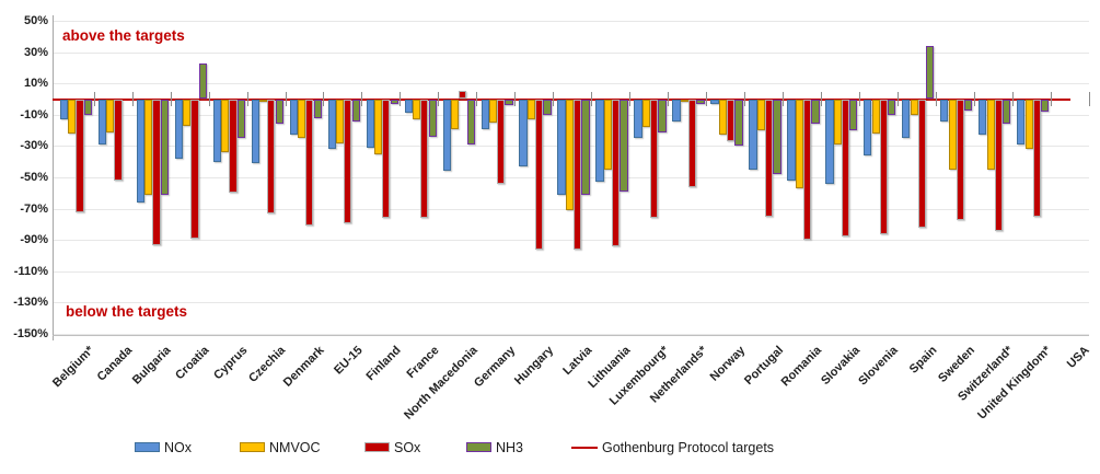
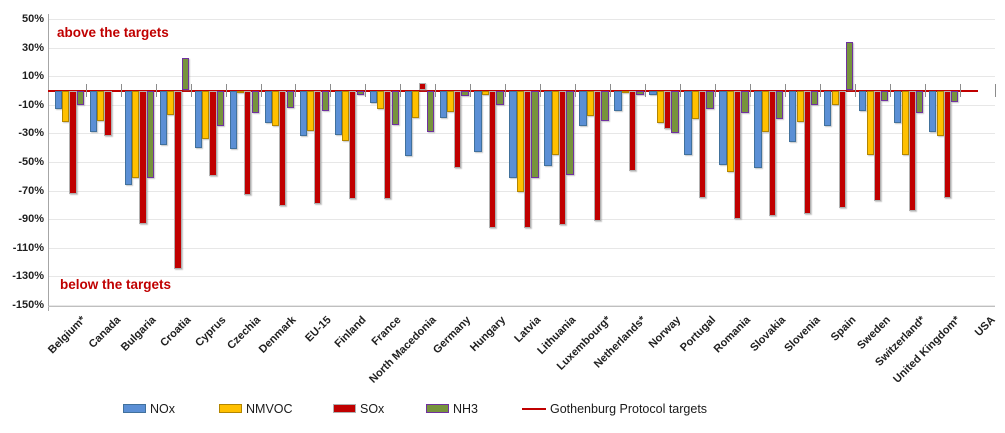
SOx/Canada: -52% -> -32%
SOx/Croatia: -89% -> -125%
NMVOC/Hungary: -13% -> -3%
SOx/Luxembourg*: -76% -> -91%
NH3/Portugal: -48% -> -13%
